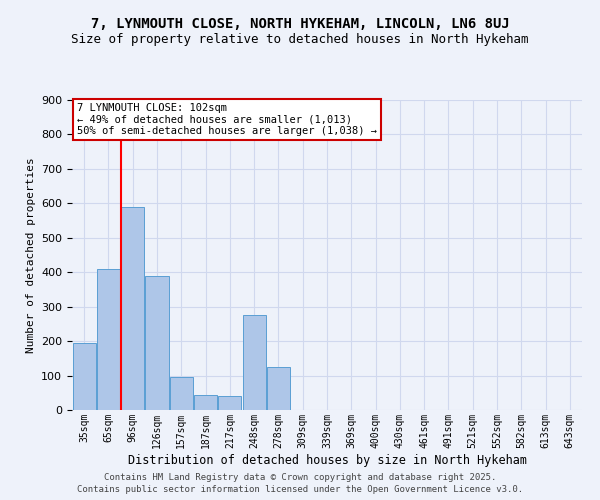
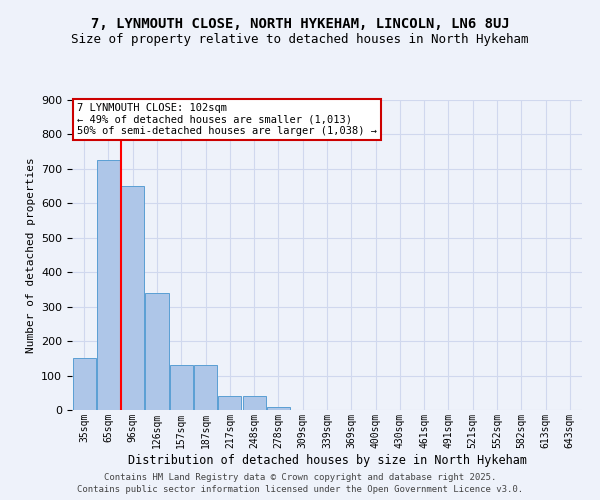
35sqm: 195 -> 150
65sqm: 410 -> 725
96sqm: 590 -> 650
126sqm: 390 -> 340
157sqm: 95 -> 130
187sqm: 45 -> 130
248sqm: 275 -> 40
278sqm: 125 -> 10
